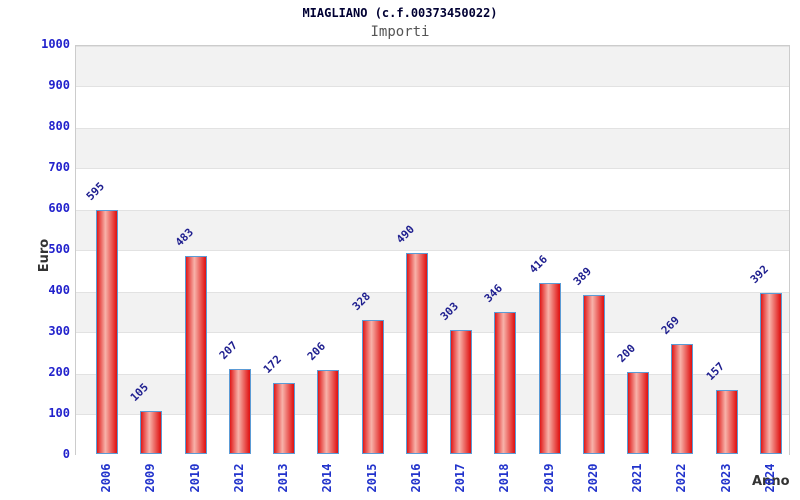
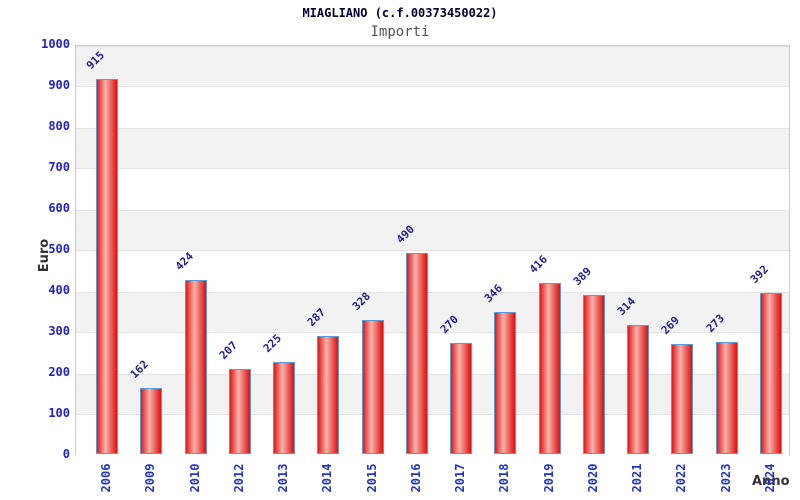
2006: 595 -> 915
2009: 105 -> 162
2010: 483 -> 424
2013: 172 -> 225
2014: 206 -> 287
2017: 303 -> 270
2021: 200 -> 314
2023: 157 -> 273
